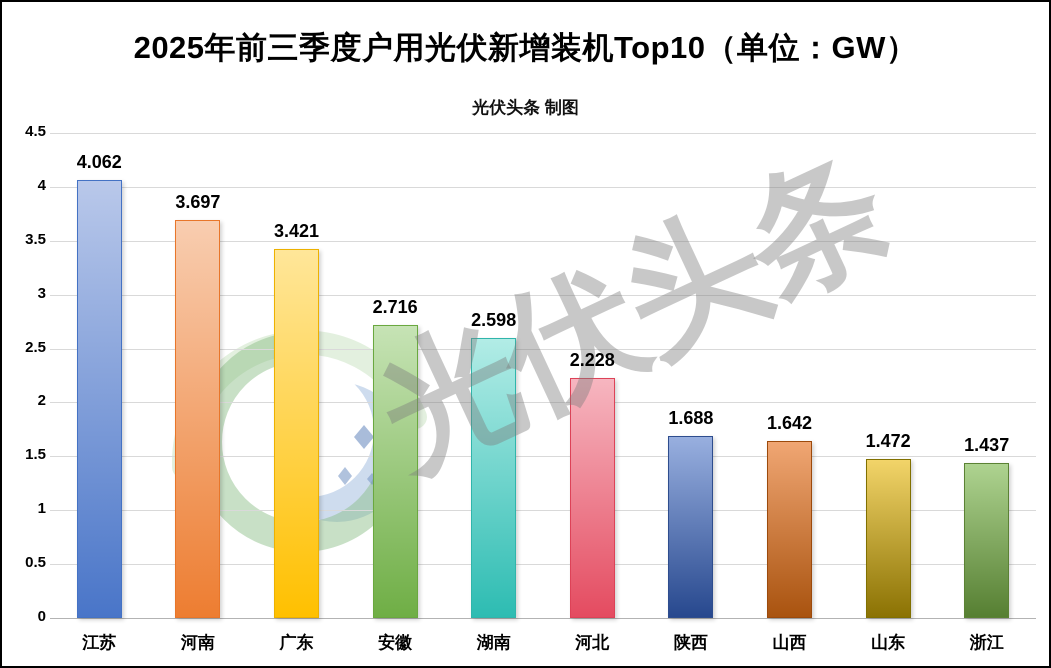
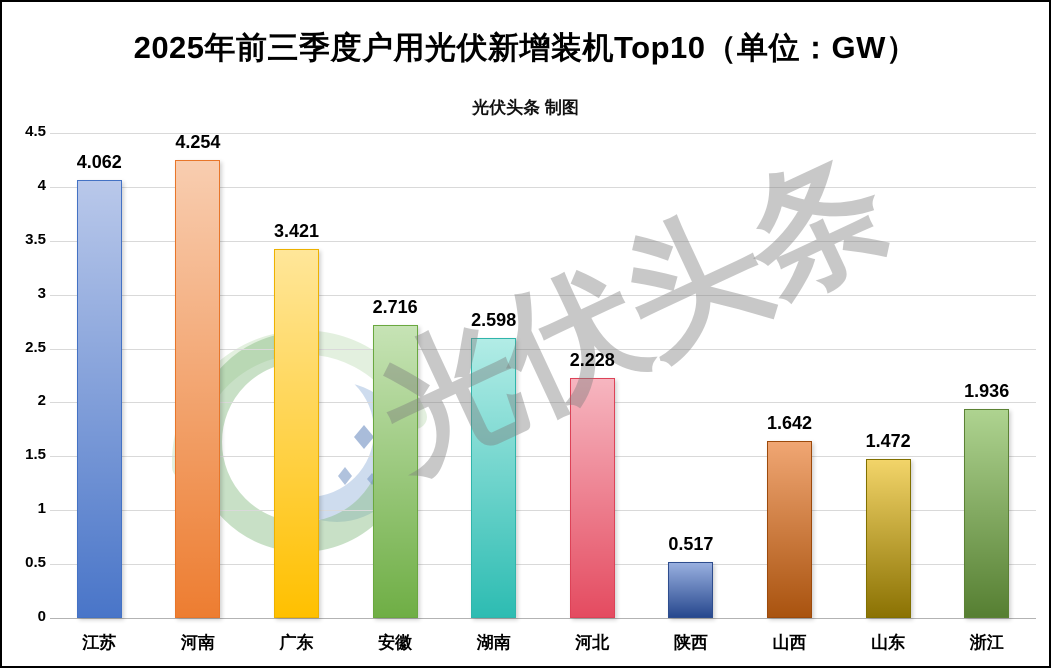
河南: 3.697 -> 4.254
陕西: 1.688 -> 0.517
浙江: 1.437 -> 1.936
